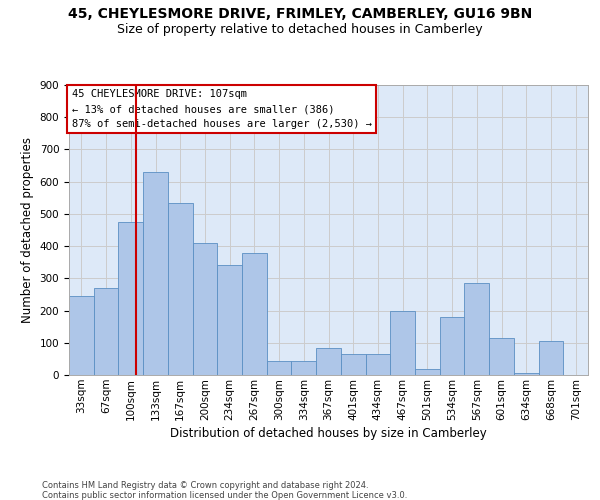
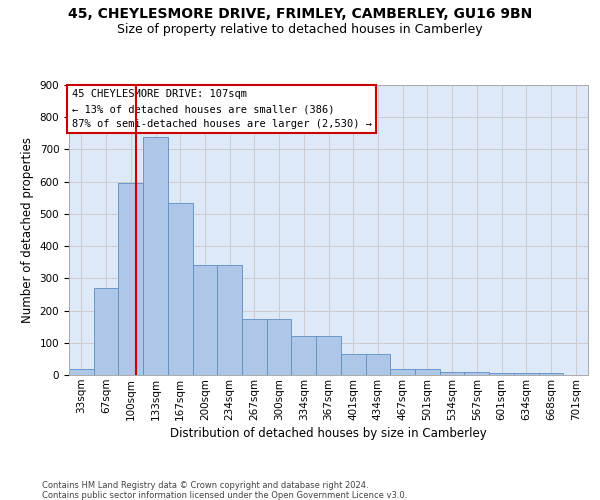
33sqm: 245 -> 20
100sqm: 475 -> 595
133sqm: 630 -> 740
200sqm: 410 -> 340
267sqm: 380 -> 175
300sqm: 45 -> 175
334sqm: 45 -> 120
367sqm: 85 -> 120
467sqm: 200 -> 20
534sqm: 180 -> 10
567sqm: 285 -> 10
601sqm: 115 -> 5
668sqm: 105 -> 5
